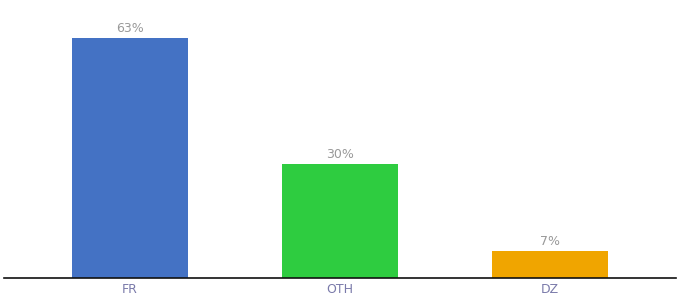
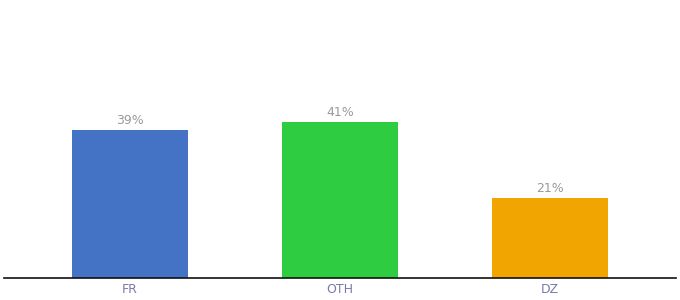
FR: 63% -> 39%
OTH: 30% -> 41%
DZ: 7% -> 21%
